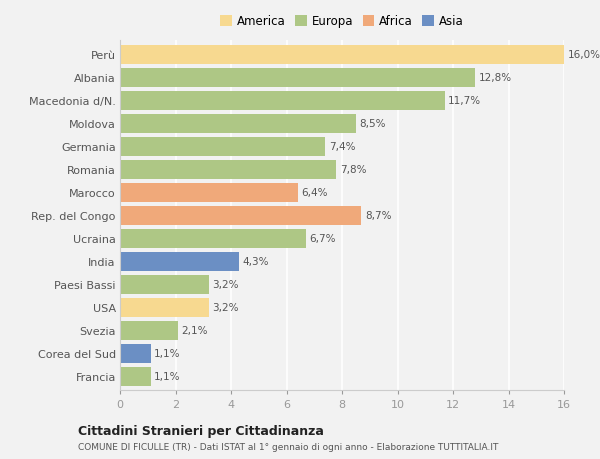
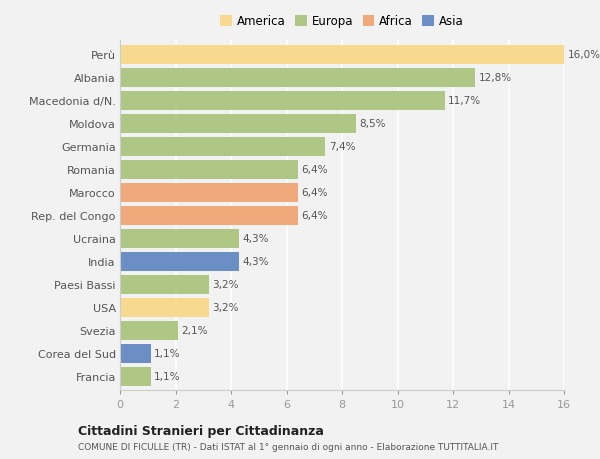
Romania: 7,8% -> 6,4%
Rep. del Congo: 8,7% -> 6,4%
Ucraina: 6,7% -> 4,3%
